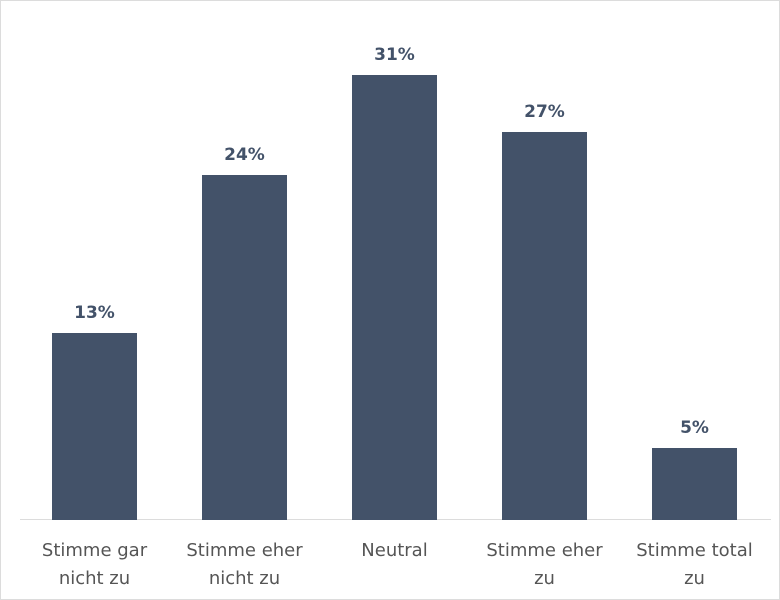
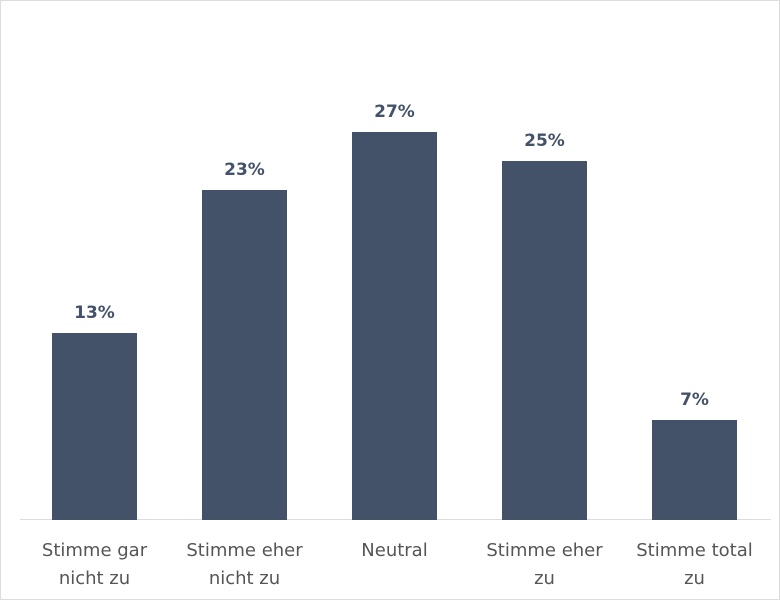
Stimme eher nicht zu: 24% -> 23%
Neutral: 31% -> 27%
Stimme eher zu: 27% -> 25%
Stimme total zu: 5% -> 7%
